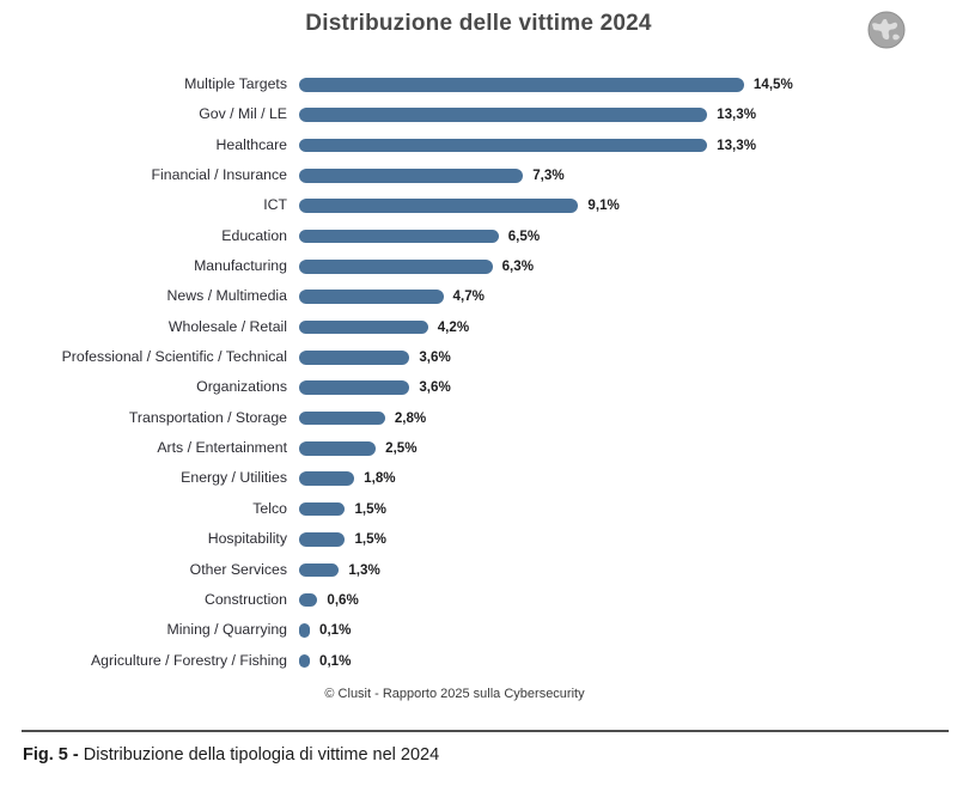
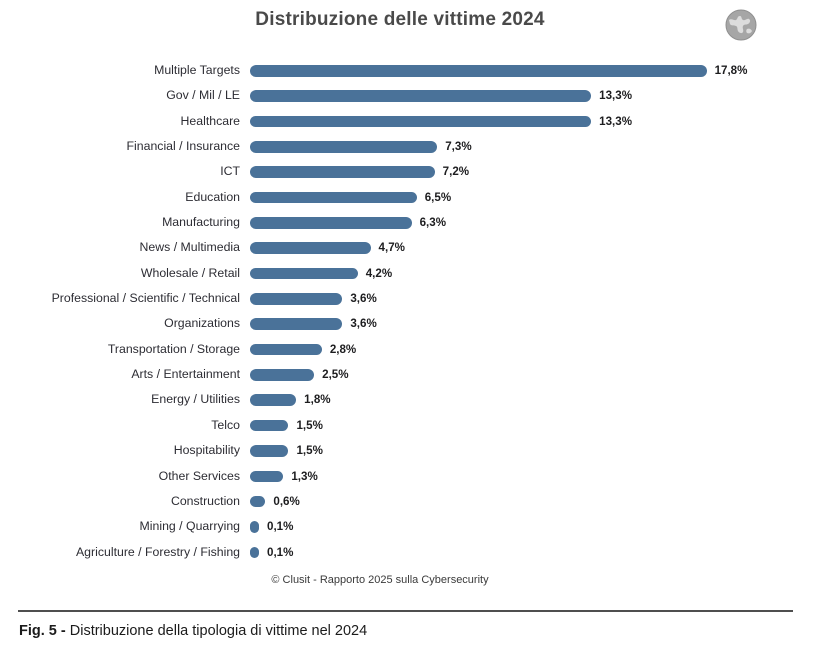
Multiple Targets: 14,5% -> 17,8%
ICT: 9,1% -> 7,2%
